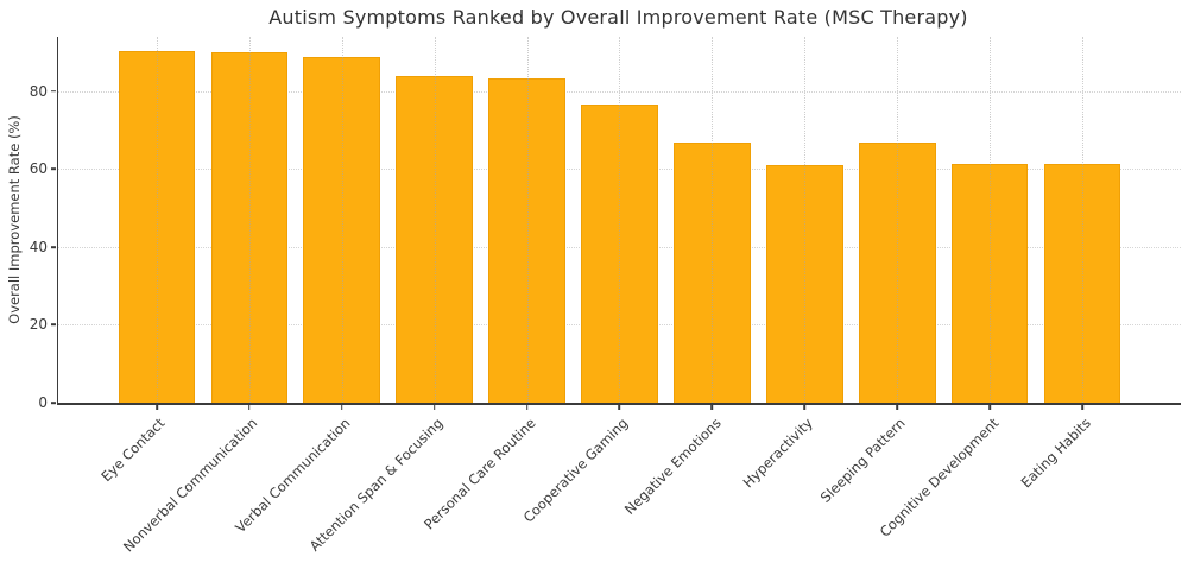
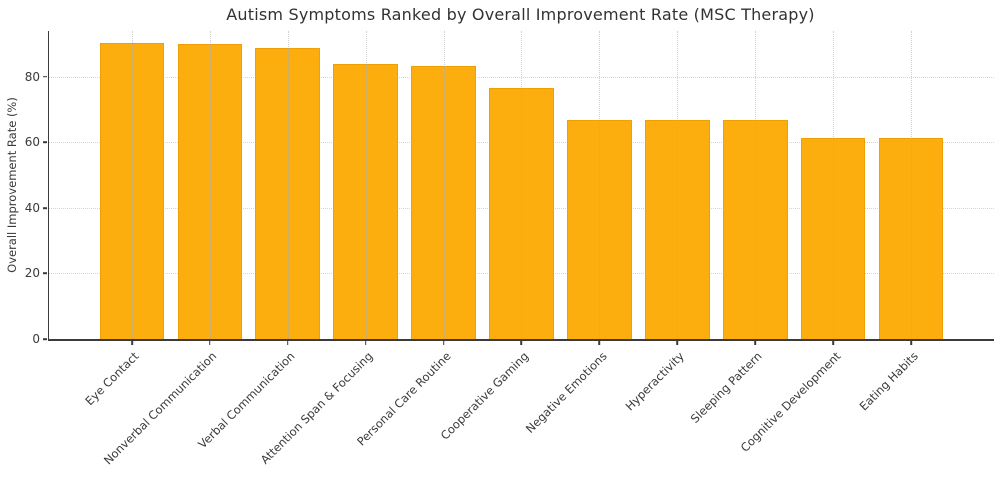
Hyperactivity: 61 -> 67
